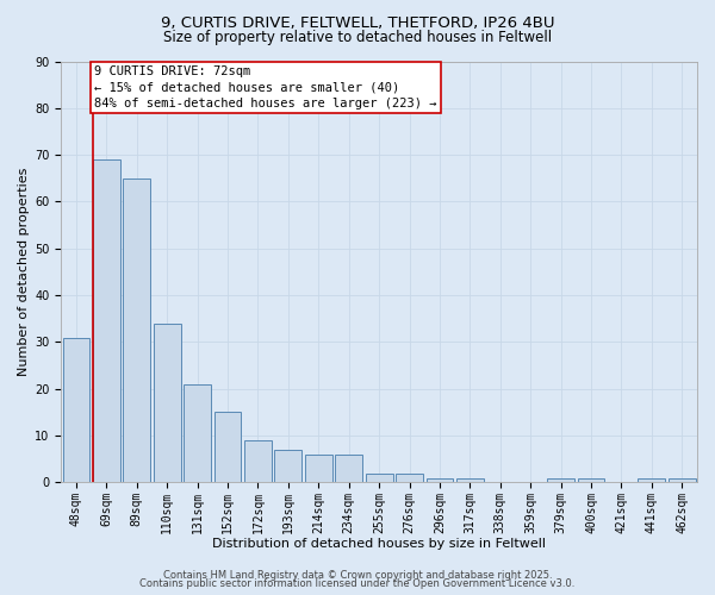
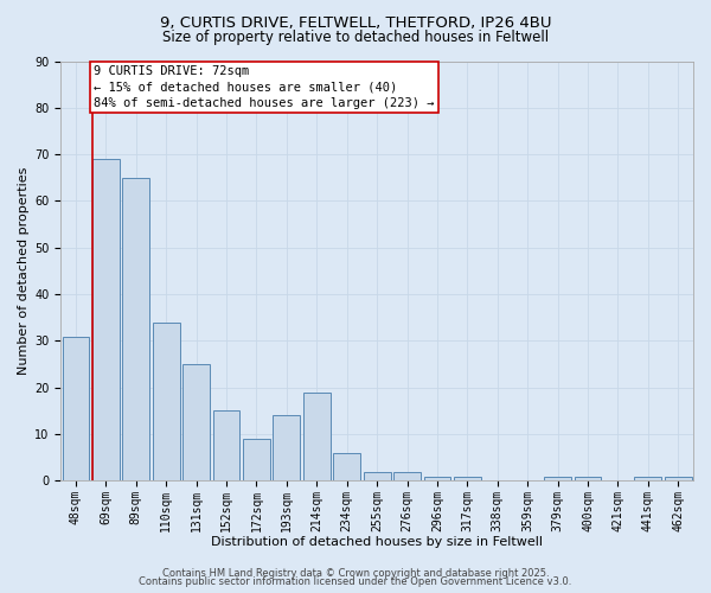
131sqm: 21 -> 25
193sqm: 7 -> 14
214sqm: 6 -> 19
